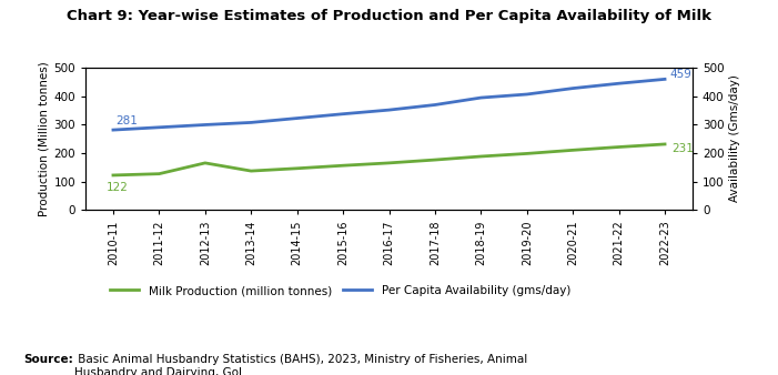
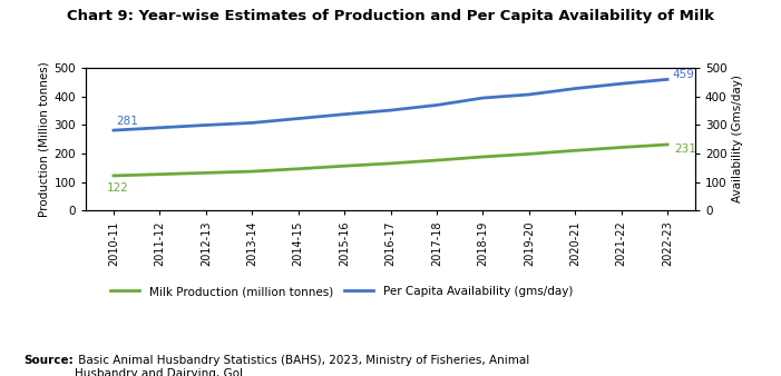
Milk Production (million tonnes)/2012-13: 165 -> 132
